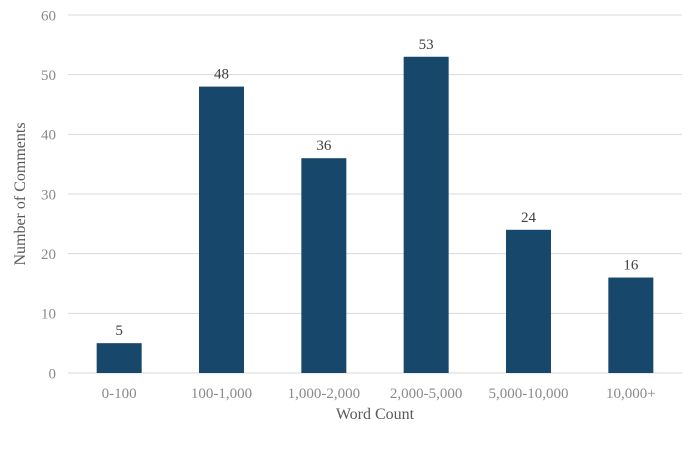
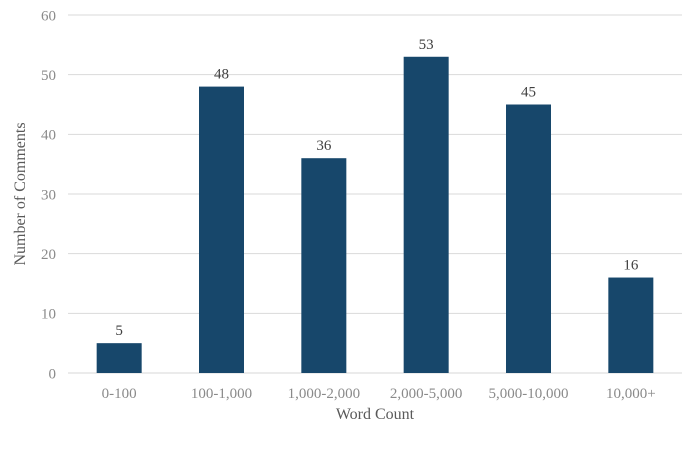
5,000-10,000: 24 -> 45
